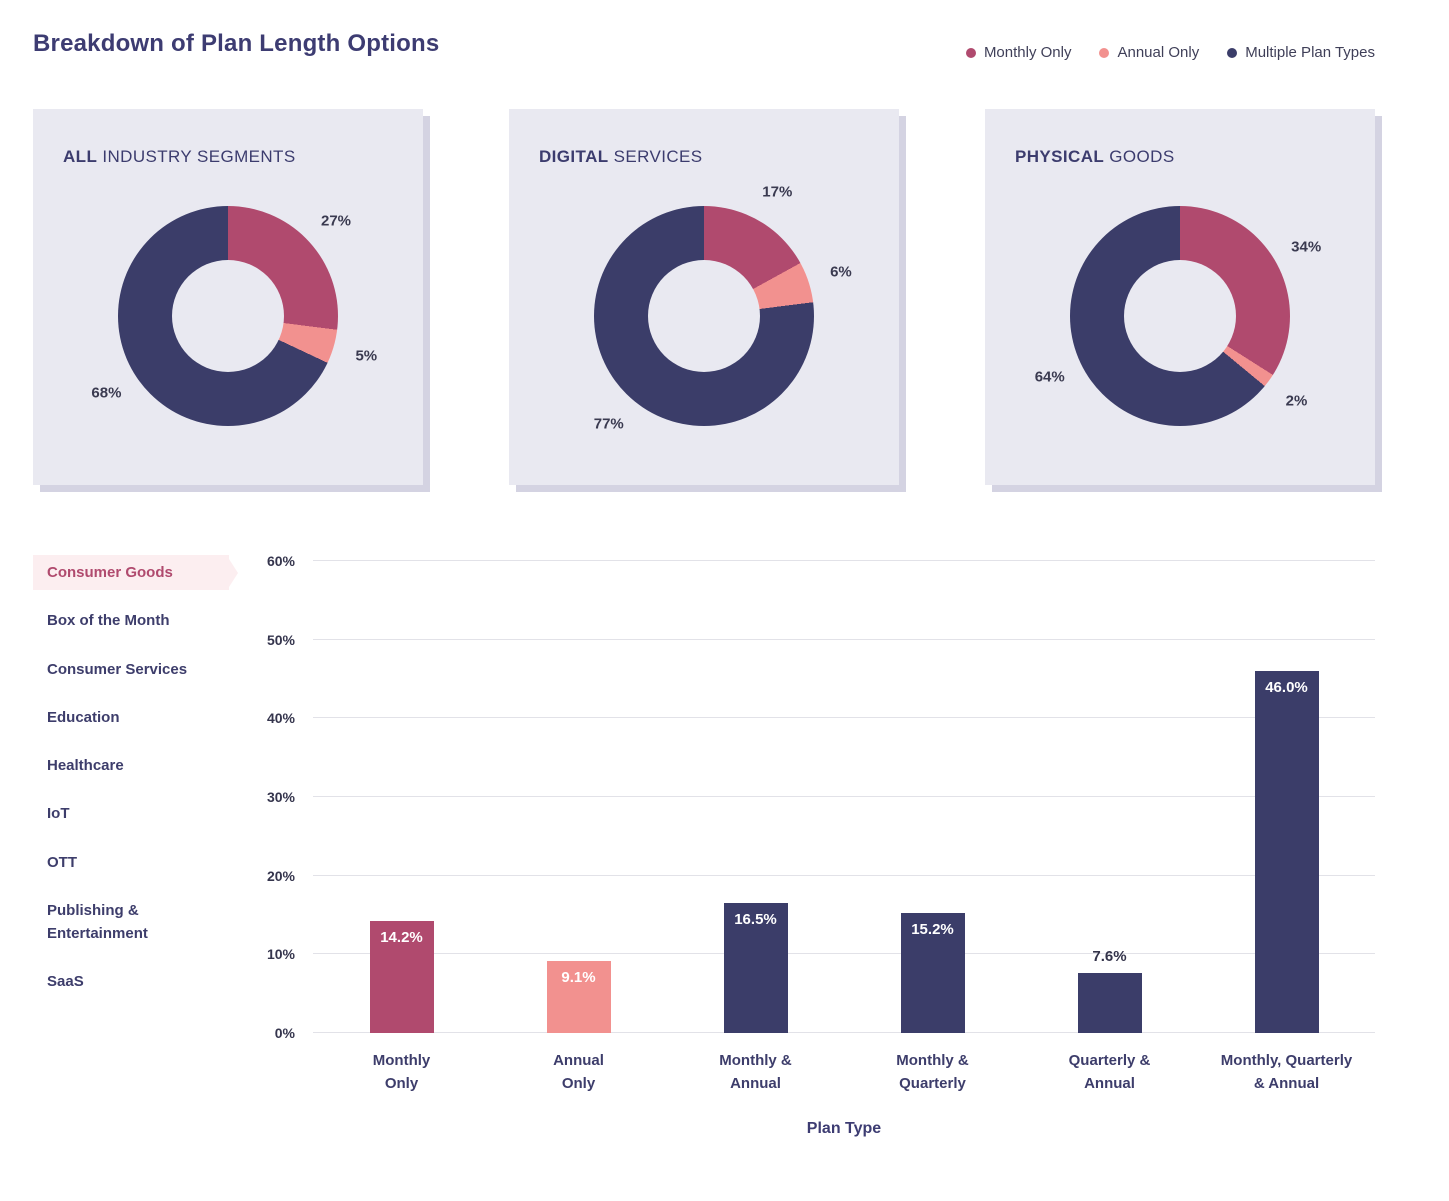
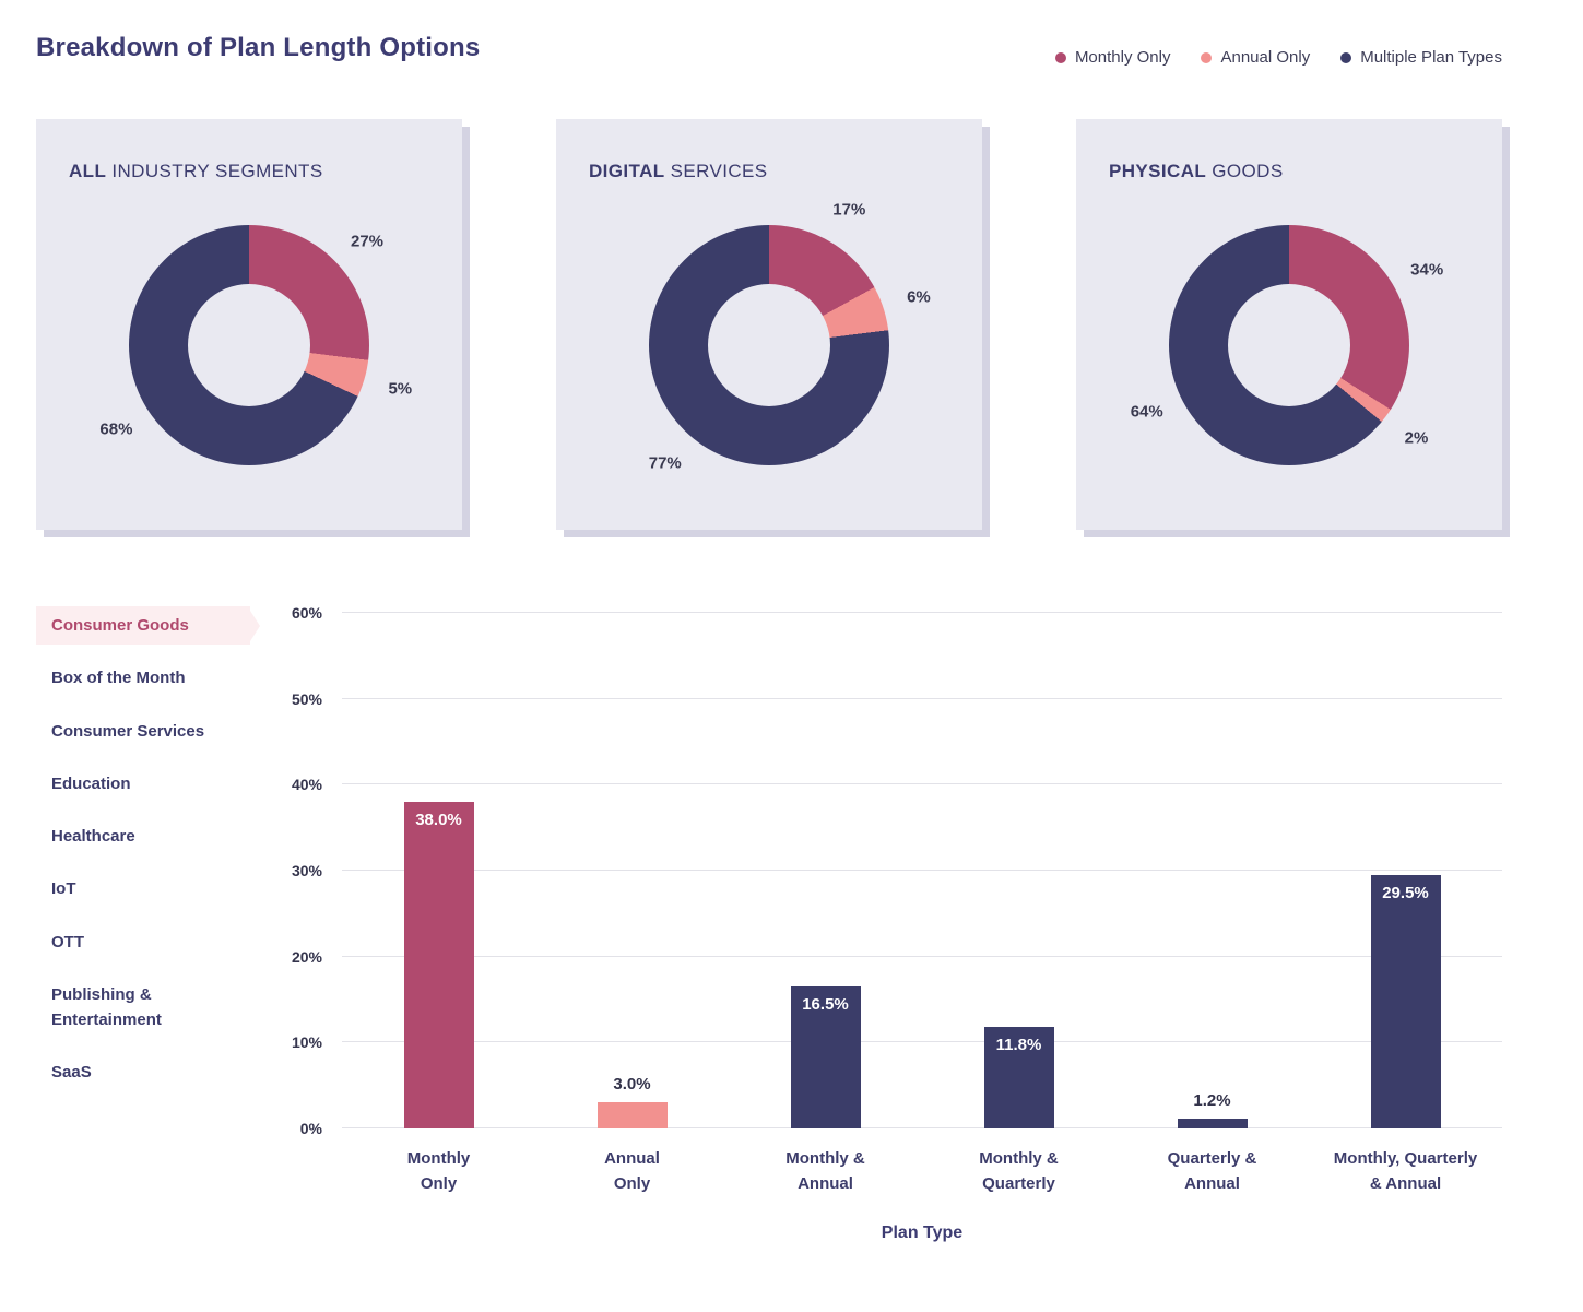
Monthly Only: 14.2% -> 38.0%
Annual Only: 9.1% -> 3.0%
Monthly & Quarterly: 15.2% -> 11.8%
Quarterly & Annual: 7.6% -> 1.2%
Monthly, Quarterly & Annual: 46.0% -> 29.5%
